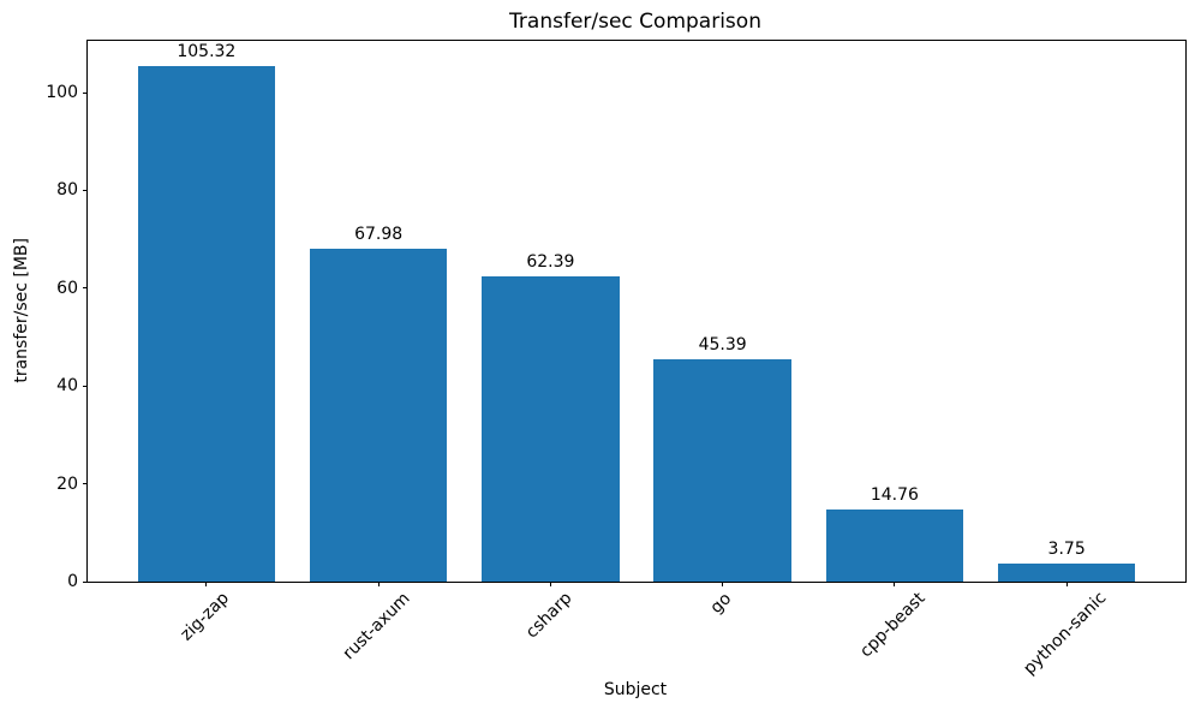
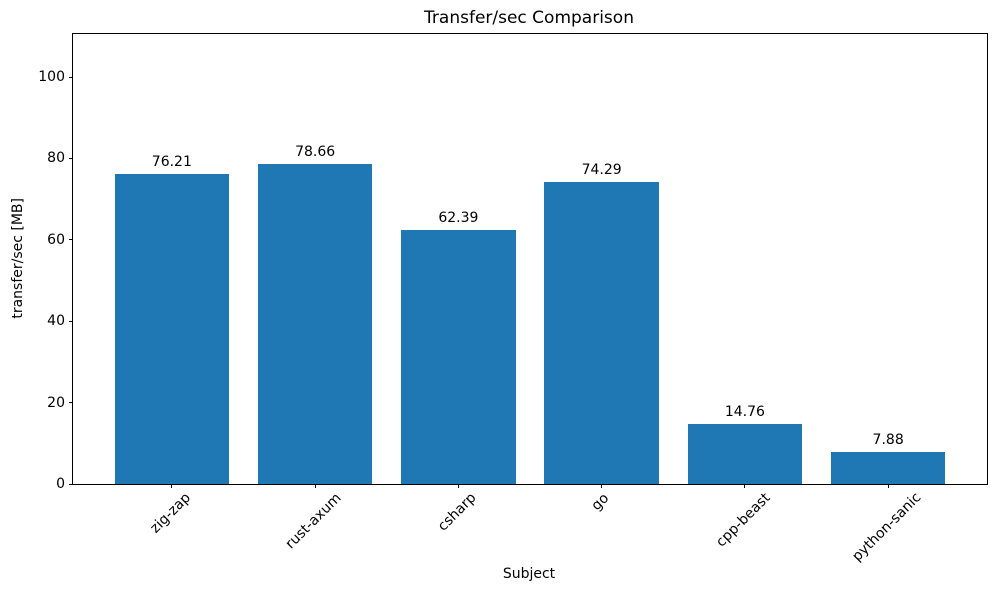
zig-zap: 105.32 -> 76.21
rust-axum: 67.98 -> 78.66
go: 45.39 -> 74.29
python-sanic: 3.75 -> 7.88
